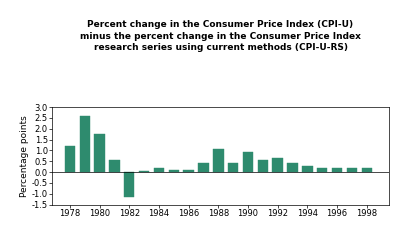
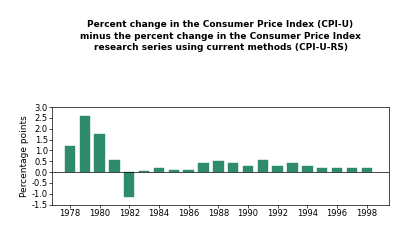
1988: 1.05 -> 0.50
1990: 0.95 -> 0.28
1992: 0.65 -> 0.28
